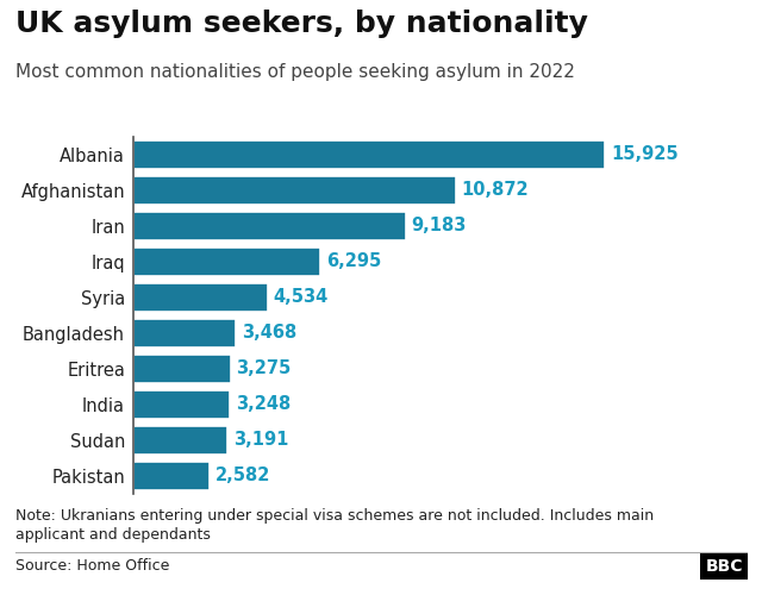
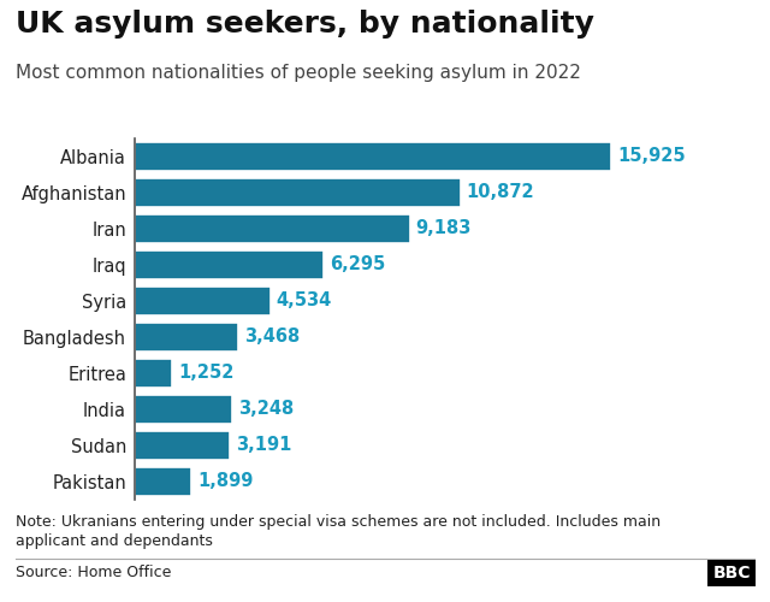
Eritrea: 3,275 -> 1,252
Pakistan: 2,582 -> 1,899
